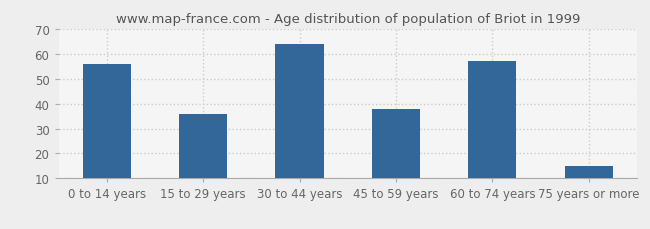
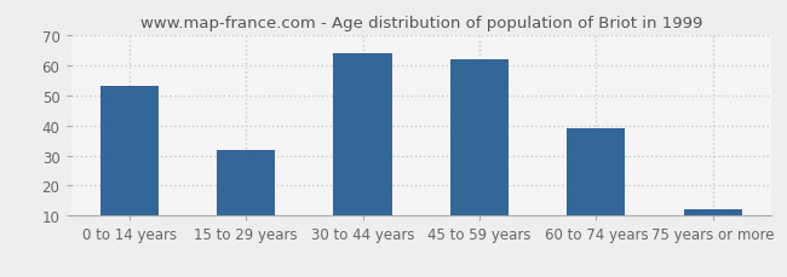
0 to 14 years: 56 -> 53
15 to 29 years: 36 -> 32
45 to 59 years: 38 -> 62
60 to 74 years: 57 -> 39
75 years or more: 15 -> 12
